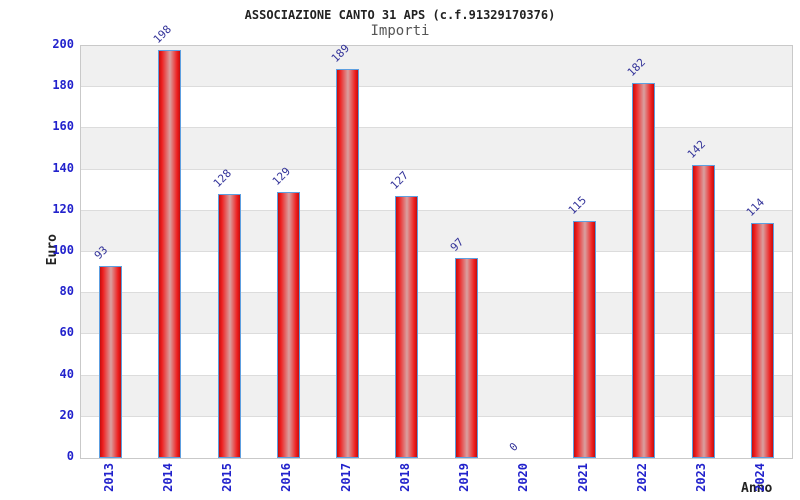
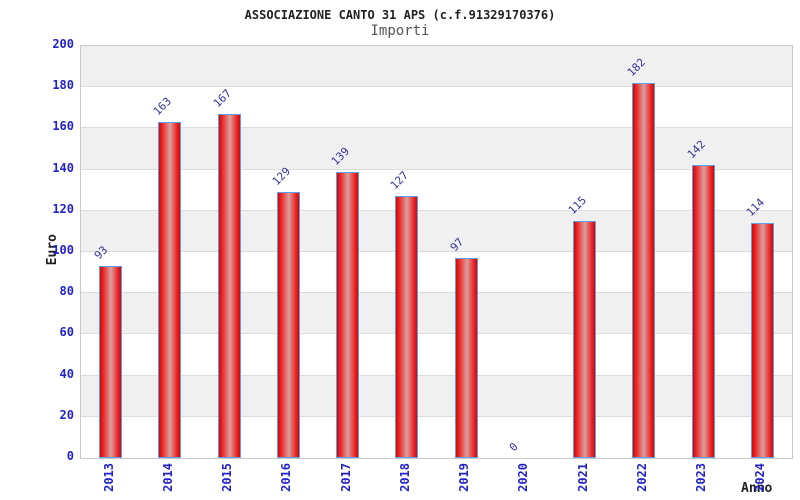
2014: 198 -> 163
2015: 128 -> 167
2017: 189 -> 139
